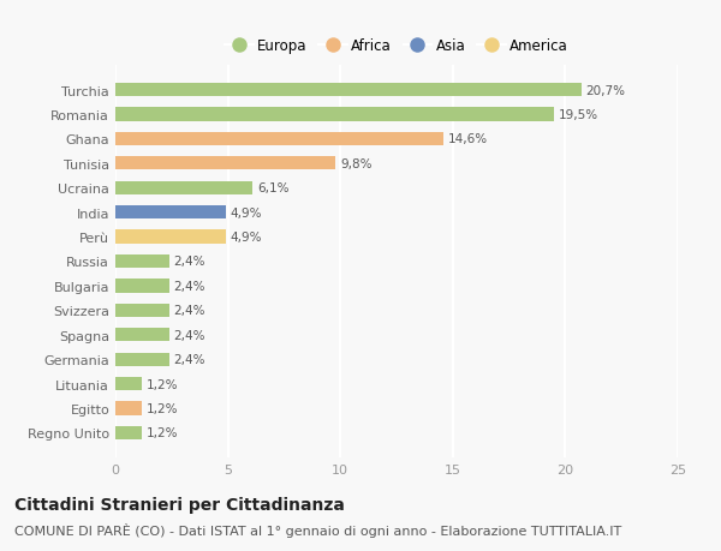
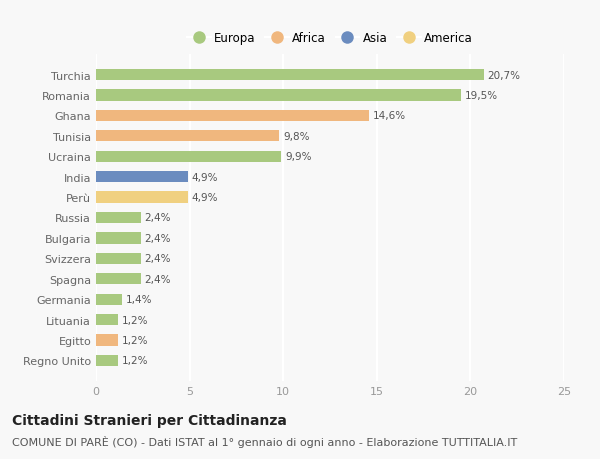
Ucraina: 6,1% -> 9,9%
Germania: 2,4% -> 1,4%
